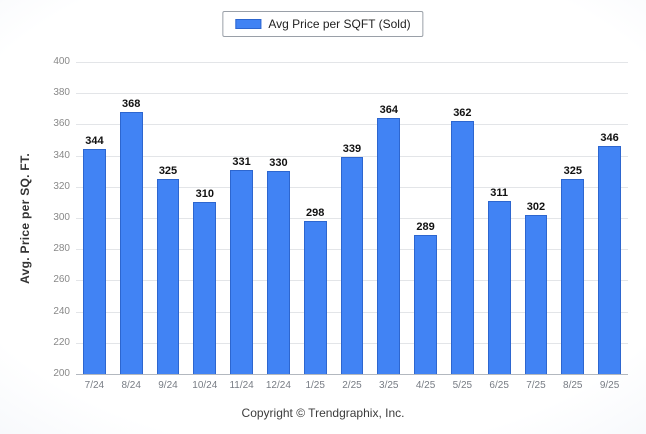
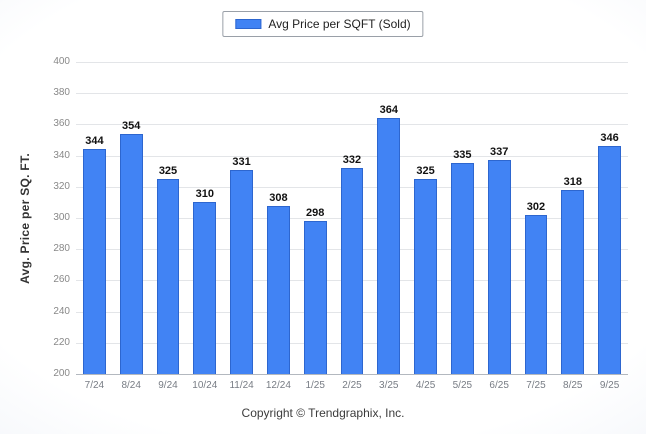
8/24: 368 -> 354
12/24: 330 -> 308
2/25: 339 -> 332
4/25: 289 -> 325
5/25: 362 -> 335
6/25: 311 -> 337
8/25: 325 -> 318
